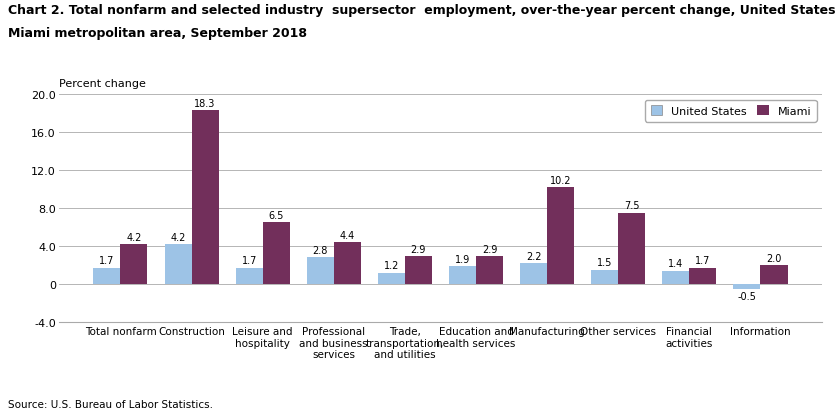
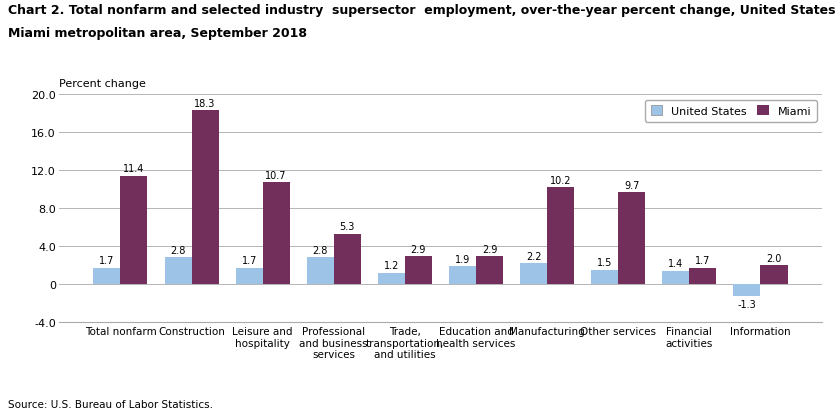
Miami/Total nonfarm: 4.2 -> 11.4
United States/Construction: 4.2 -> 2.8
Miami/Leisure and hospitality: 6.5 -> 10.7
Miami/Professional and business services: 4.4 -> 5.3
Miami/Other services: 7.5 -> 9.7
United States/Information: -0.5 -> -1.3
